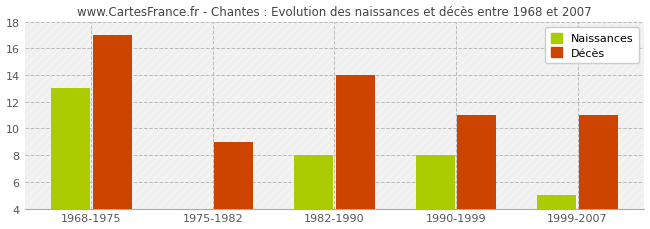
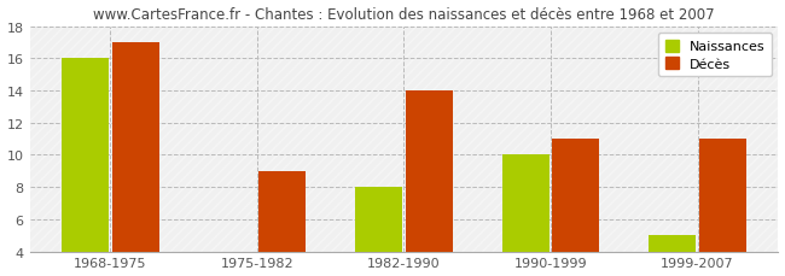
Naissances/1968-1975: 13 -> 16
Naissances/1990-1999: 8 -> 10
